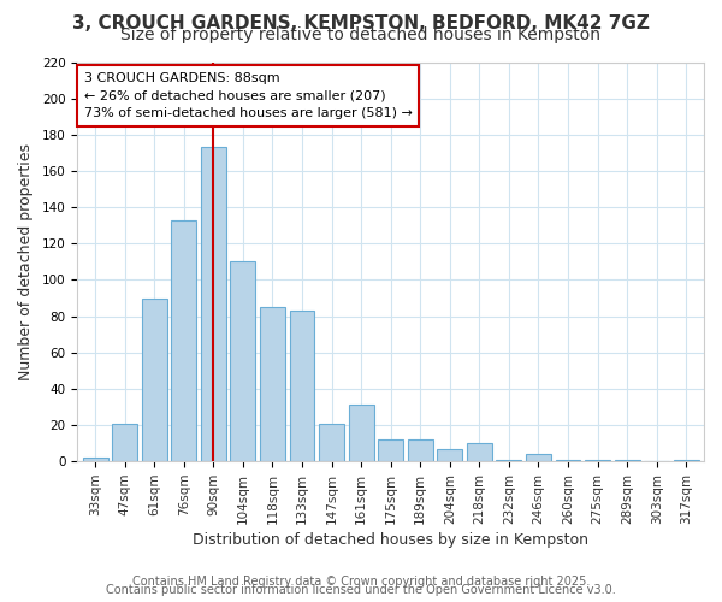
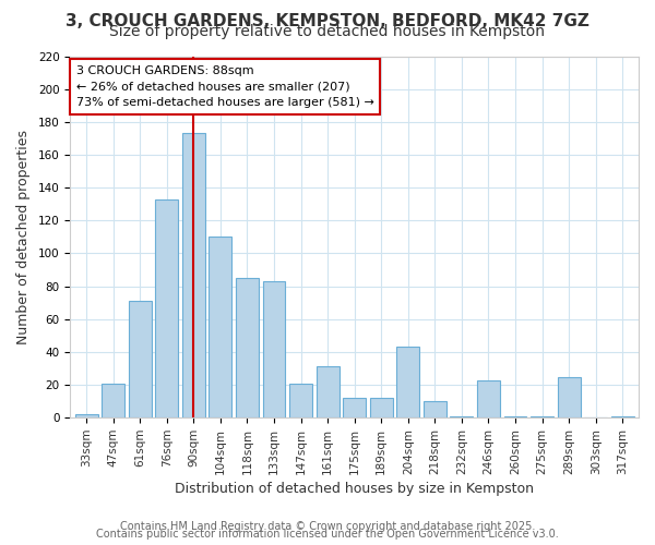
61sqm: 90 -> 71
204sqm: 7 -> 43
246sqm: 4 -> 23
289sqm: 1 -> 25
